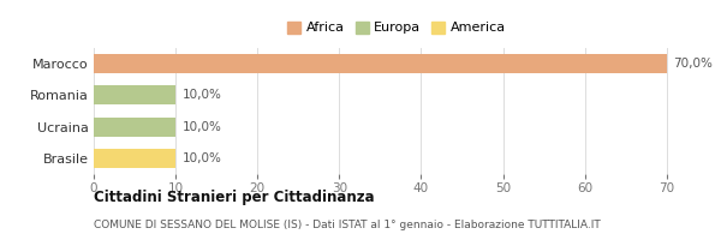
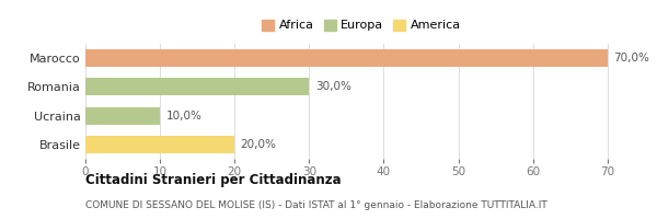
Romania: 10,0% -> 30,0%
Brasile: 10,0% -> 20,0%
